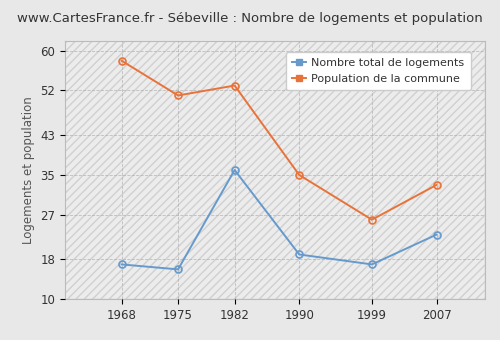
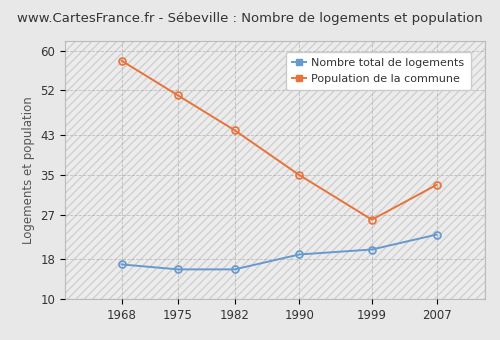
Nombre total de logements/1982: 36 -> 16
Population de la commune/1982: 53 -> 44
Nombre total de logements/1999: 17 -> 20
